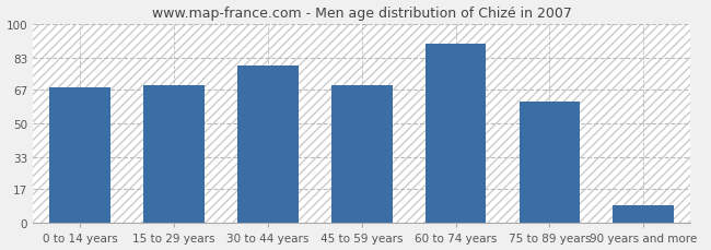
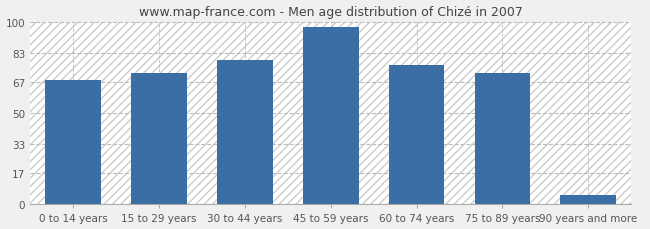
15 to 29 years: 69 -> 72
45 to 59 years: 69 -> 97
60 to 74 years: 90 -> 76
75 to 89 years: 61 -> 72
90 years and more: 9 -> 5
